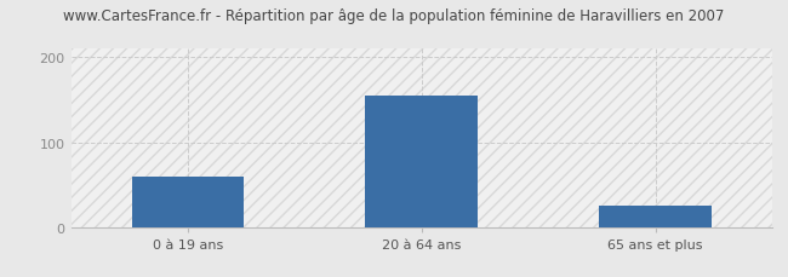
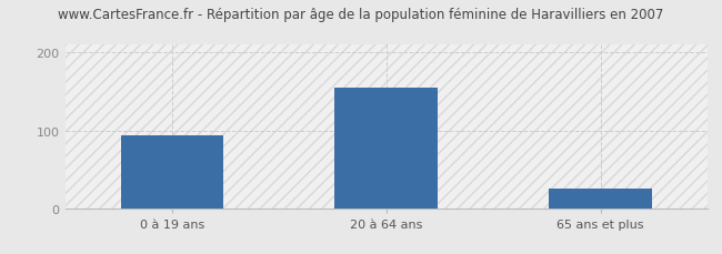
0 à 19 ans: 60 -> 94
